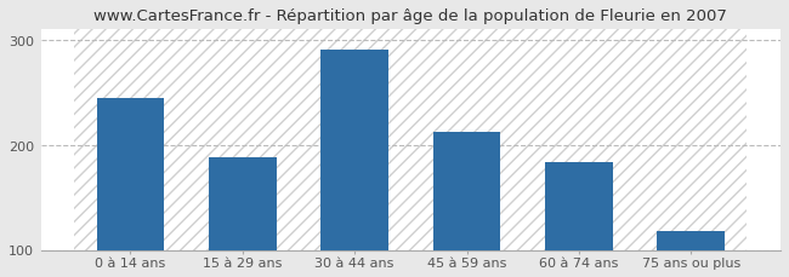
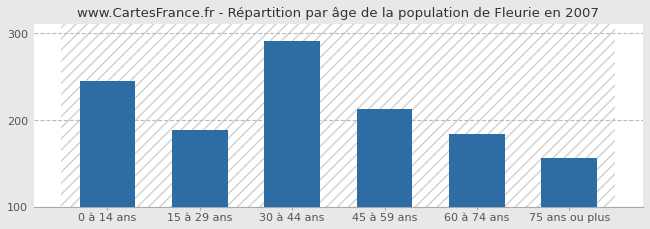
75 ans ou plus: 118 -> 156
